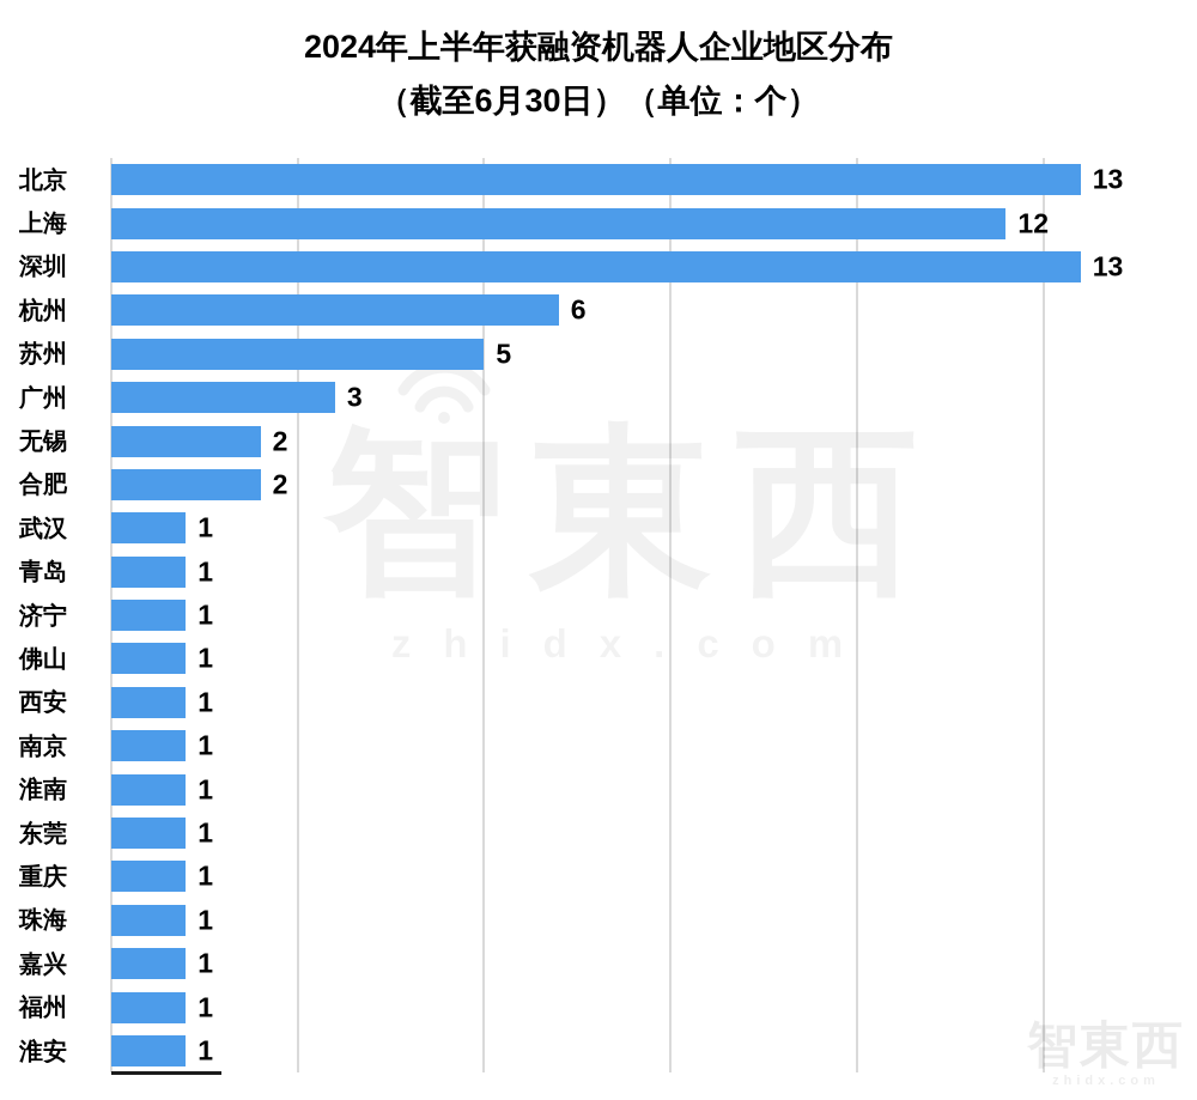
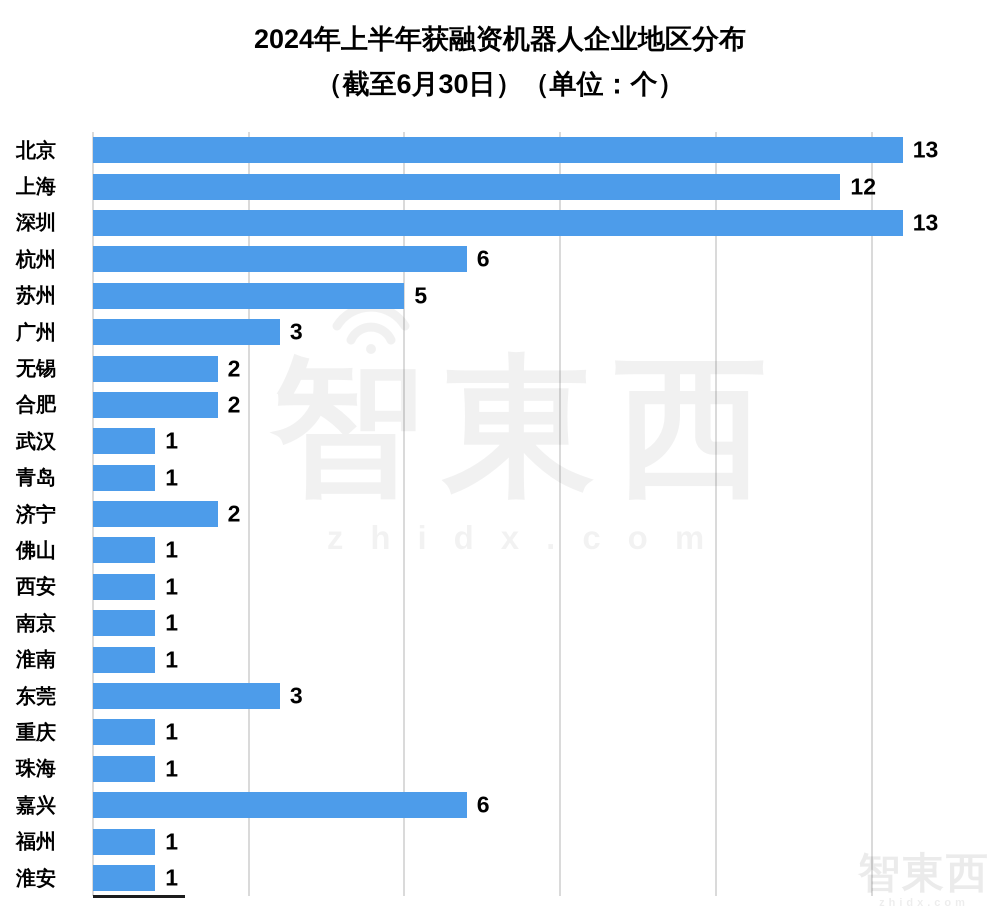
济宁: 1 -> 2
东莞: 1 -> 3
嘉兴: 1 -> 6
